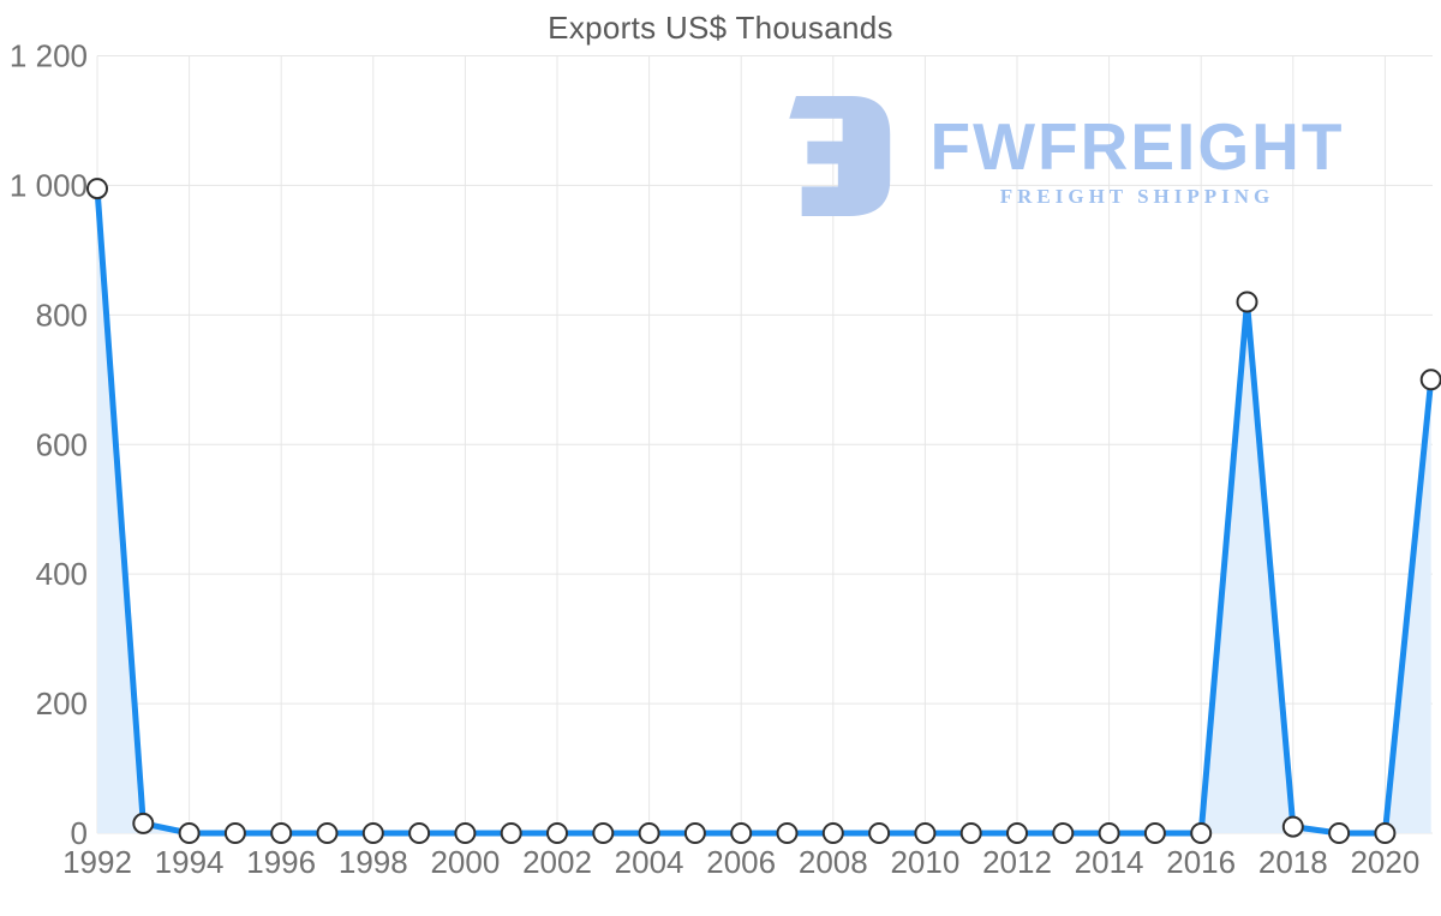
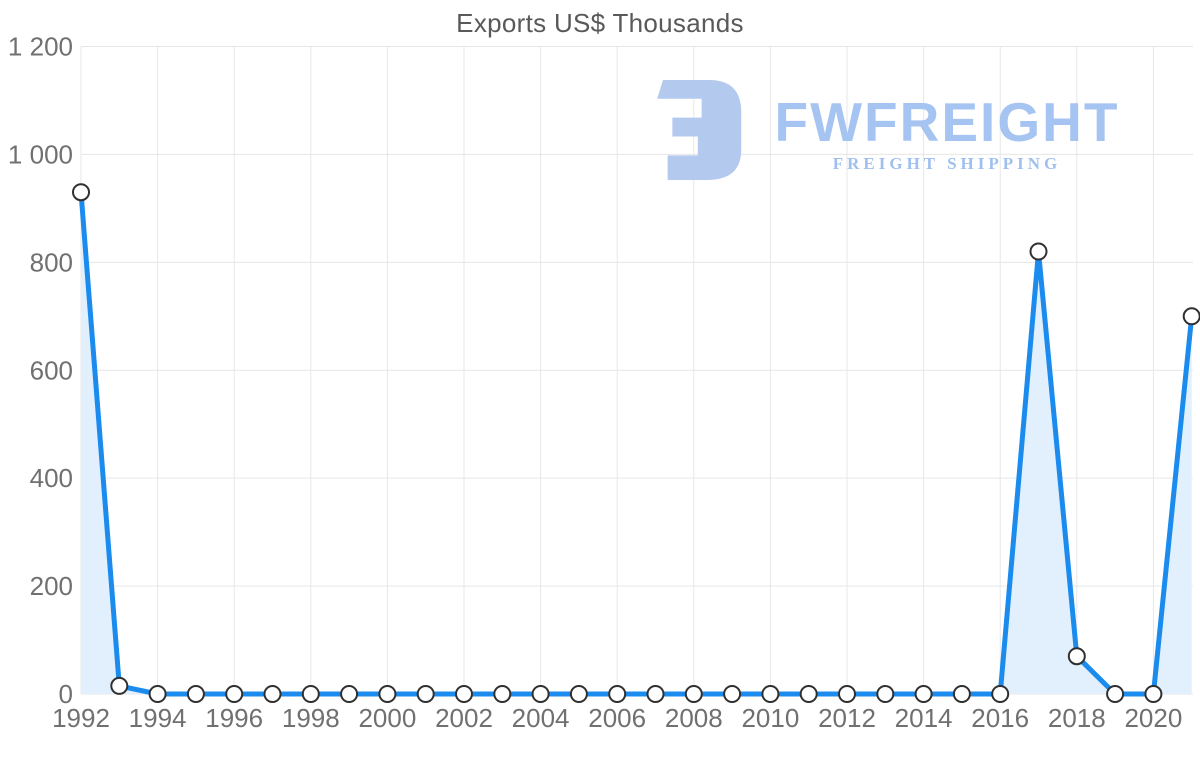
1992: 1000 -> 930
2018: 10 -> 70
